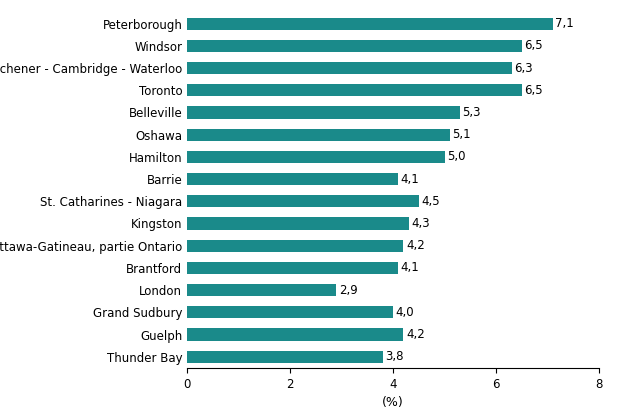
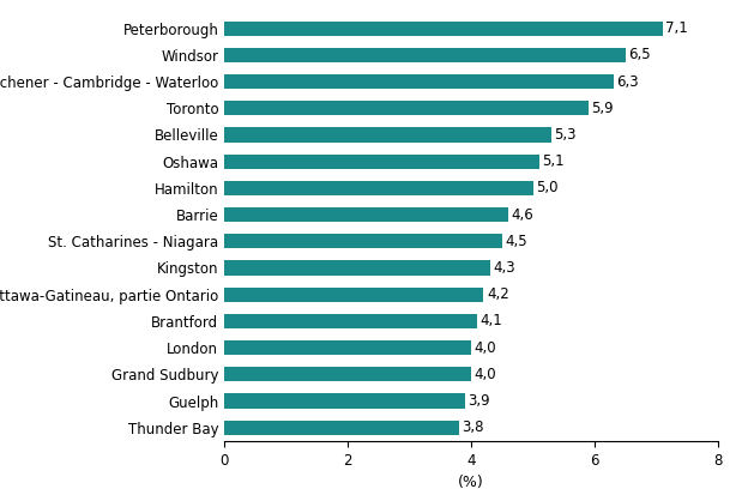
Toronto: 6,5 -> 5,9
Barrie: 4,1 -> 4,6
London: 2,9 -> 4,0
Guelph: 4,2 -> 3,9
